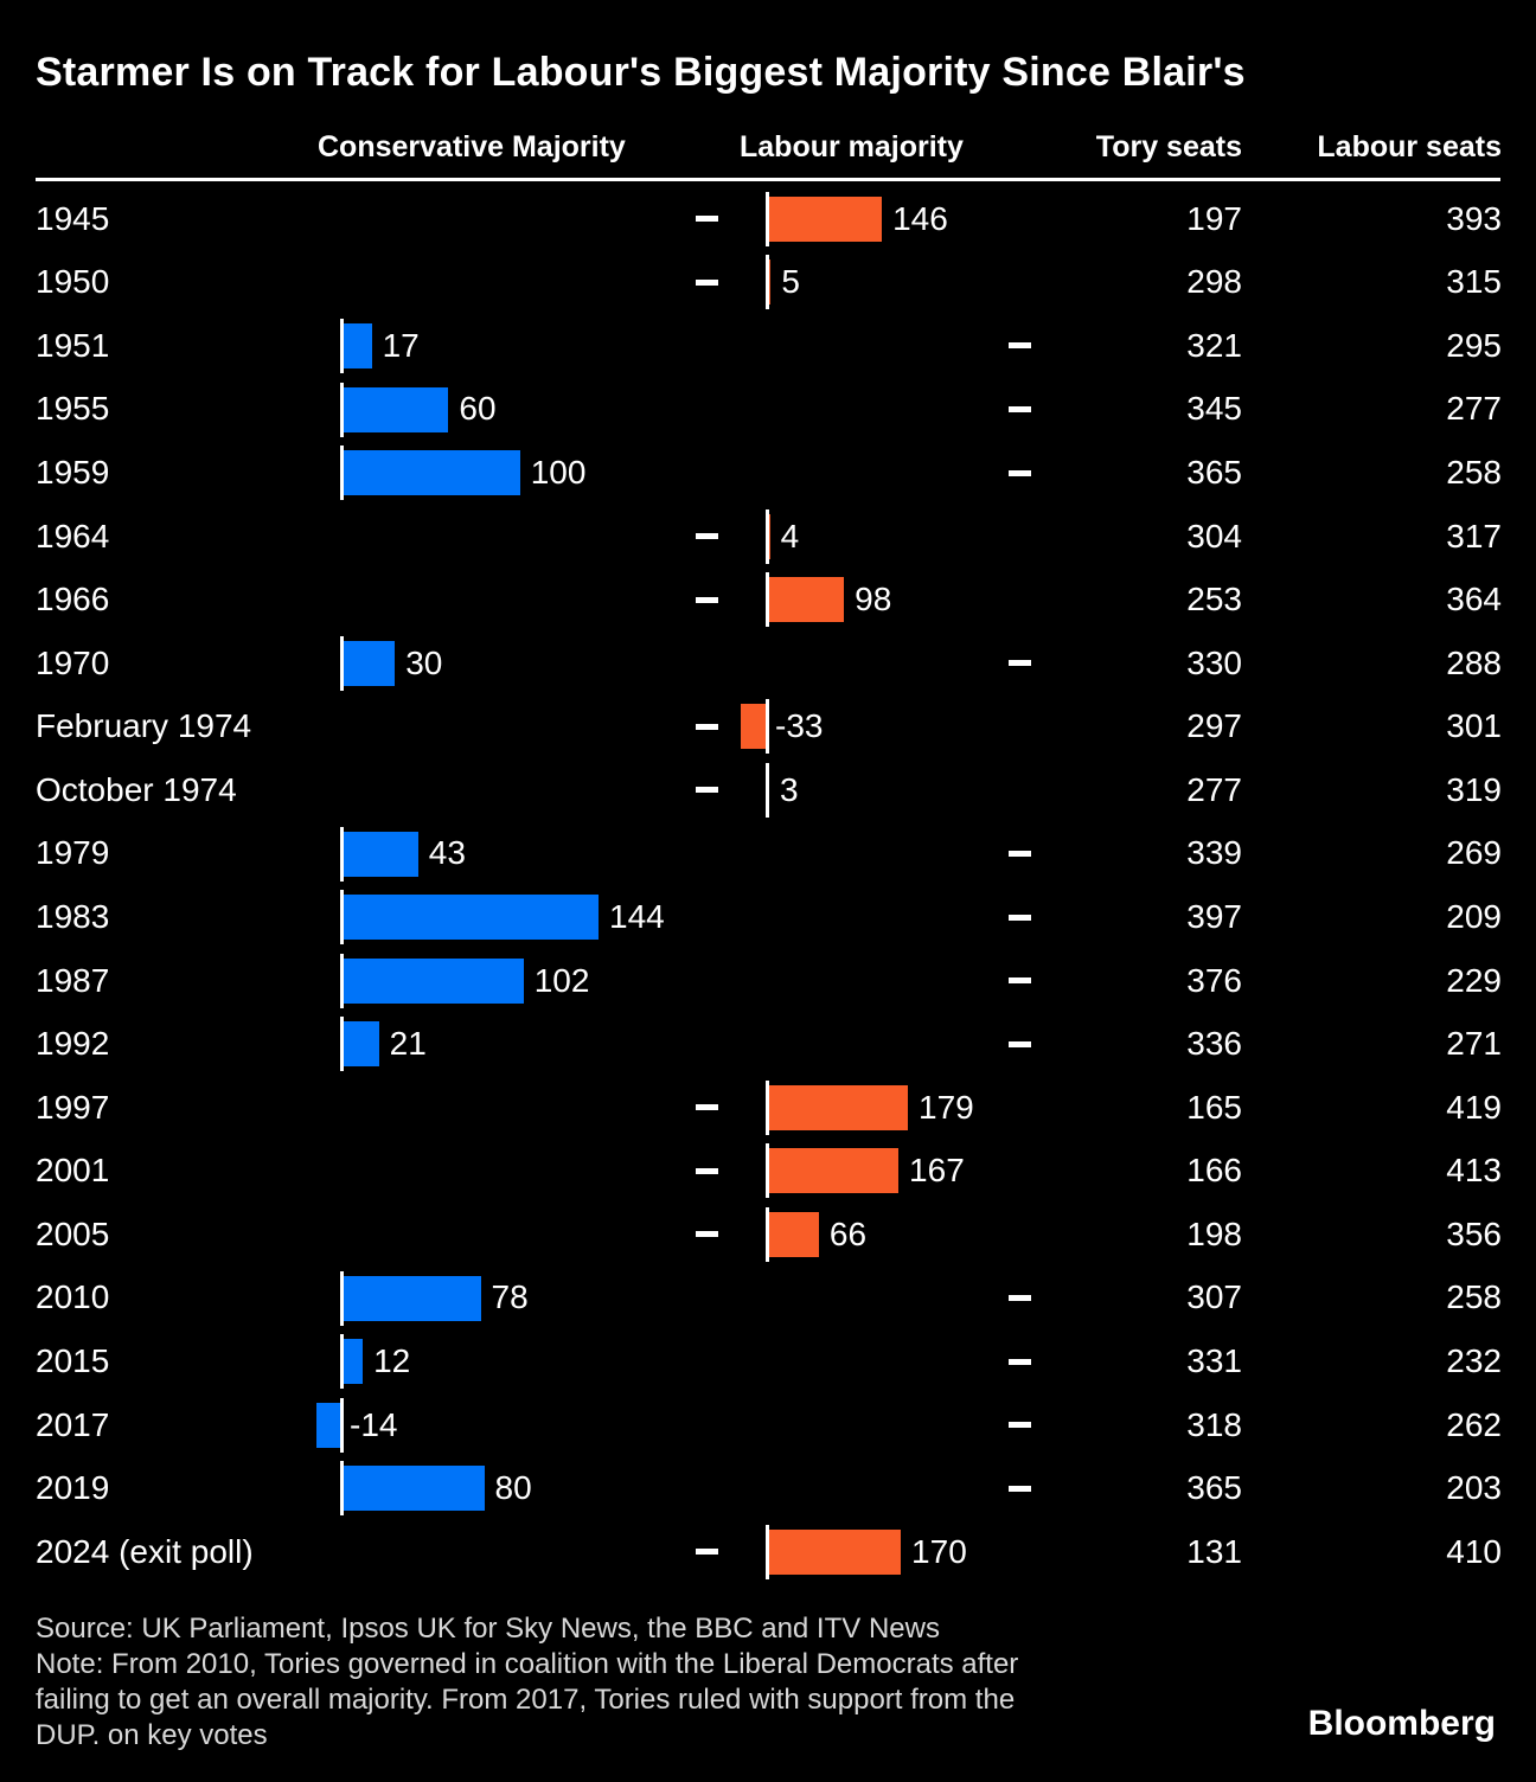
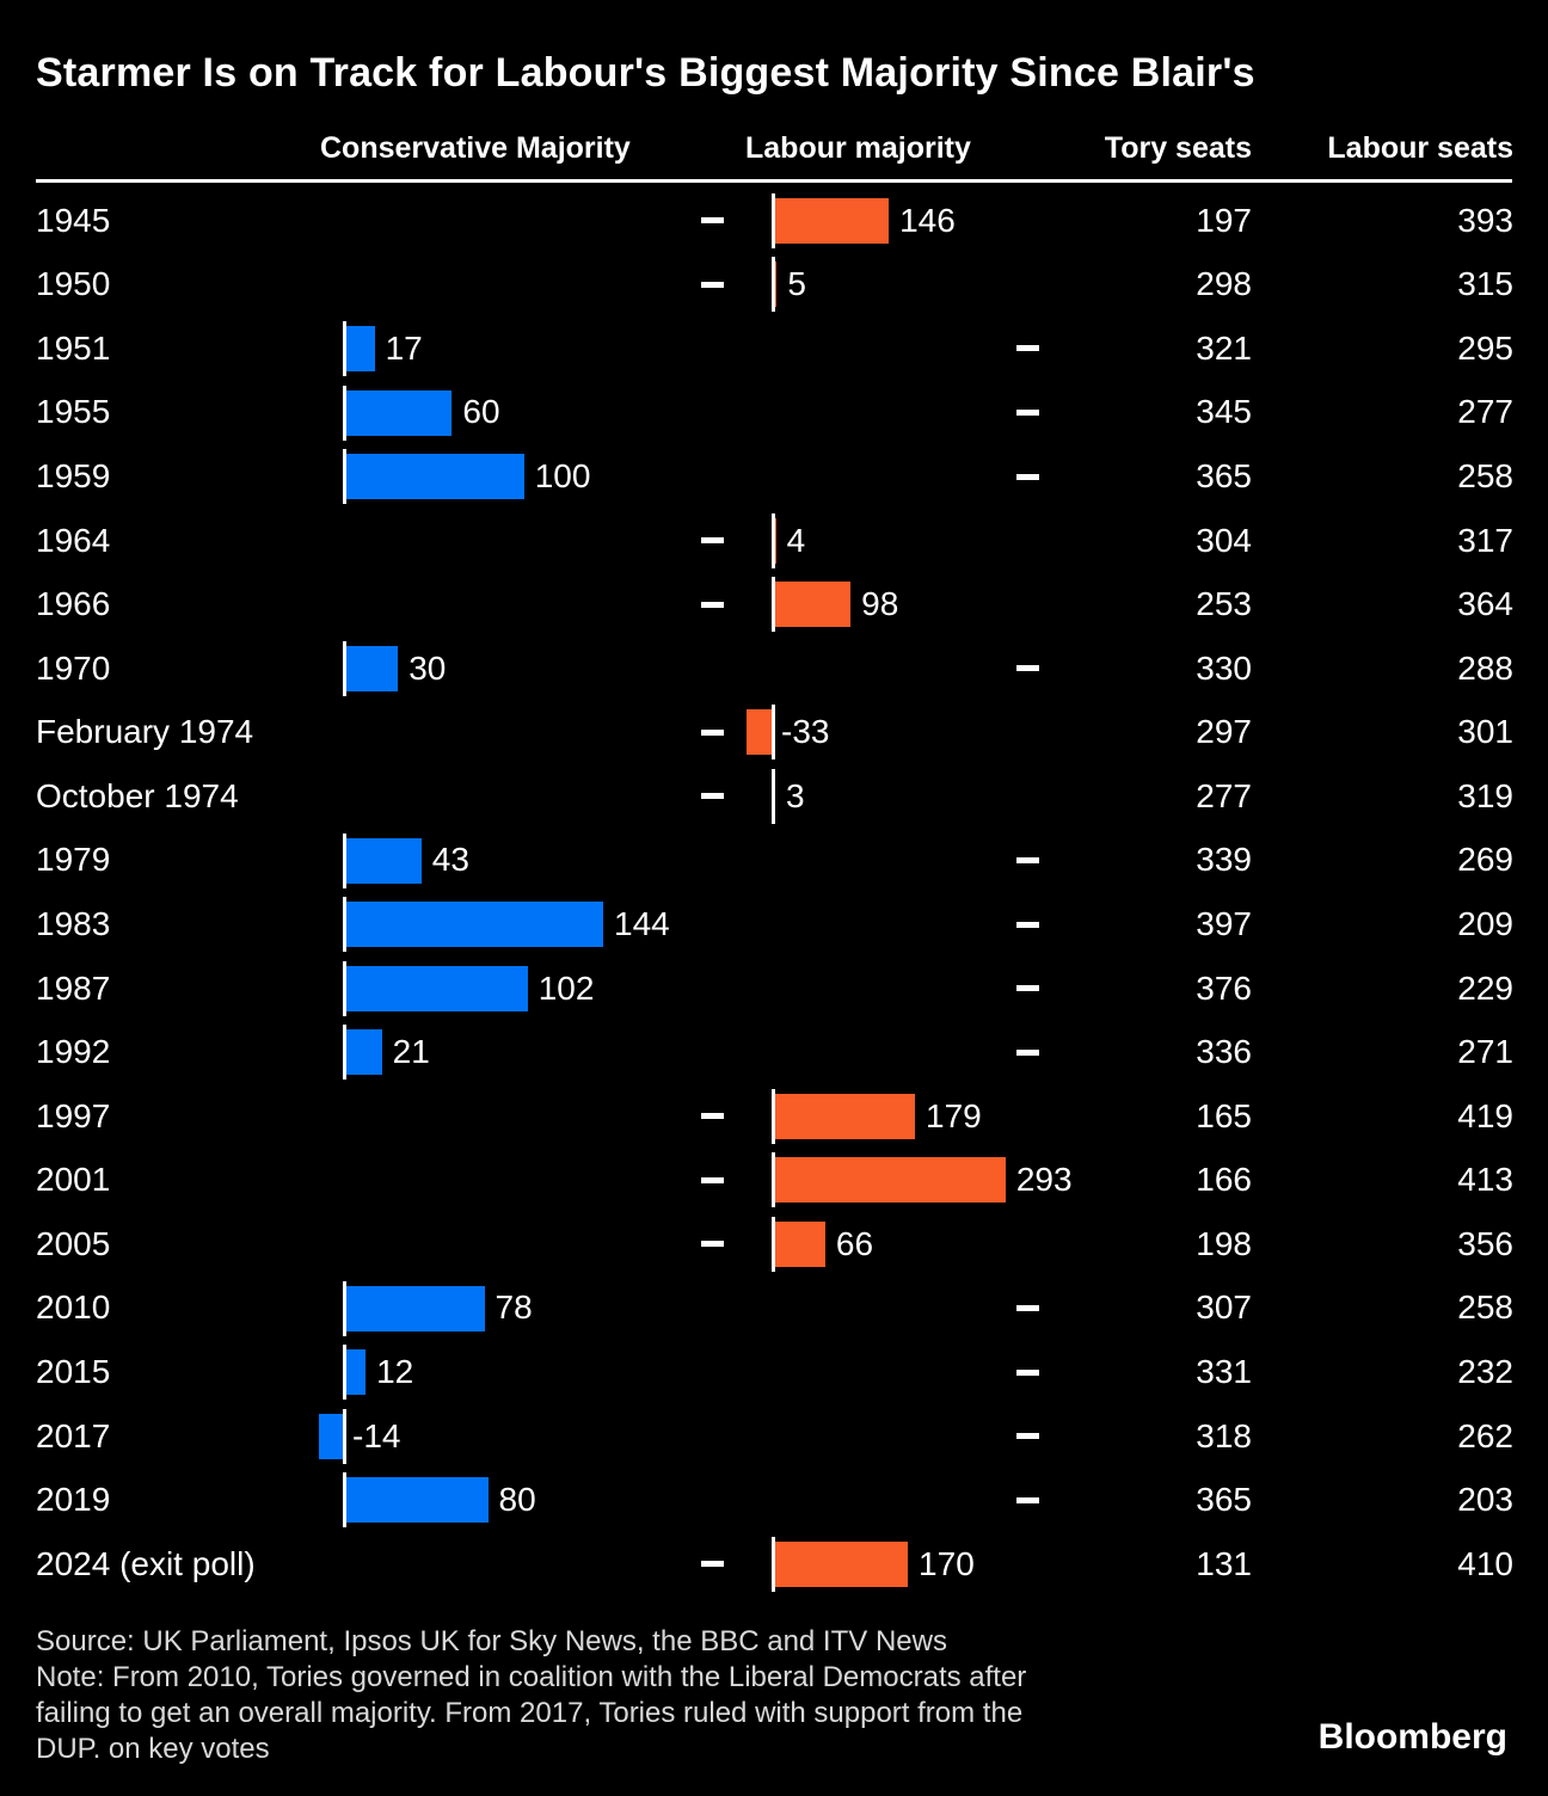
Labour majority/2001: 167 -> 293
